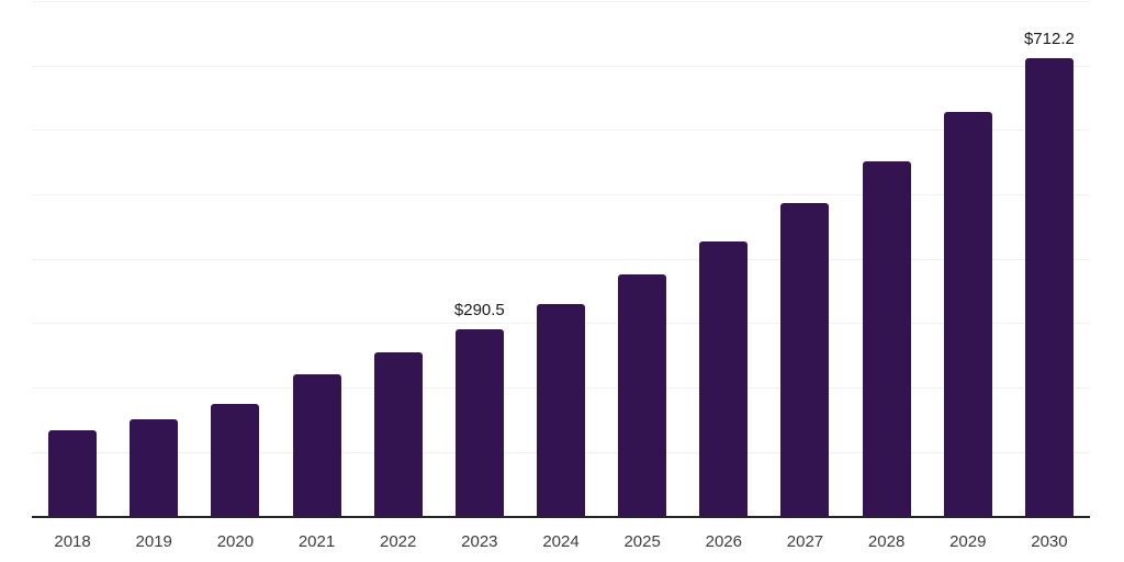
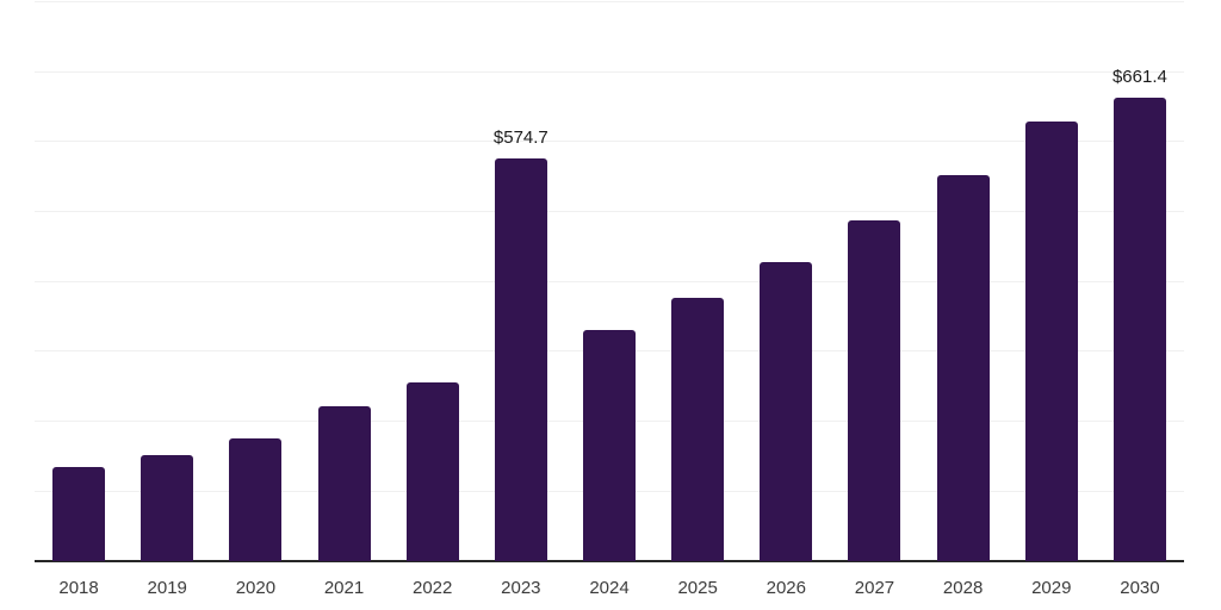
2023: $290.5 -> $574.7
2030: $712.2 -> $661.4
